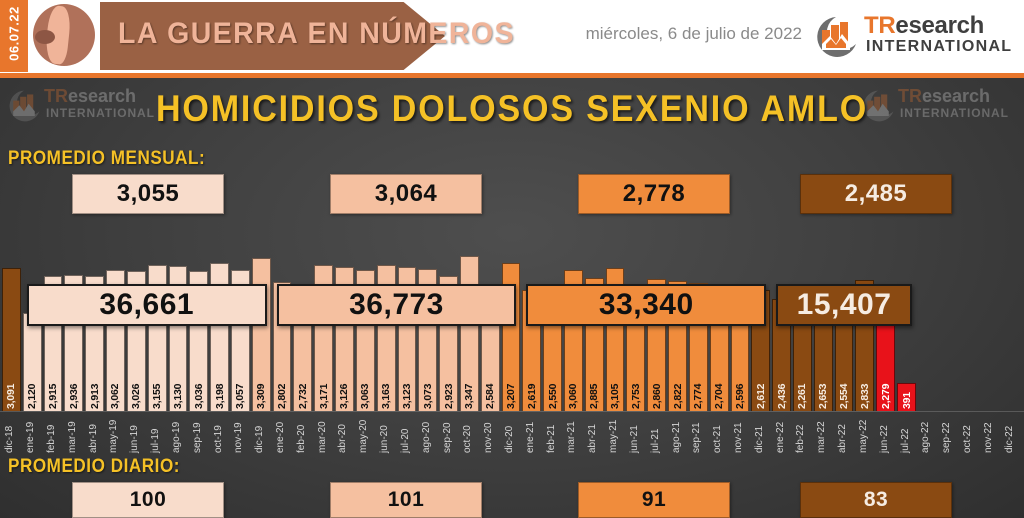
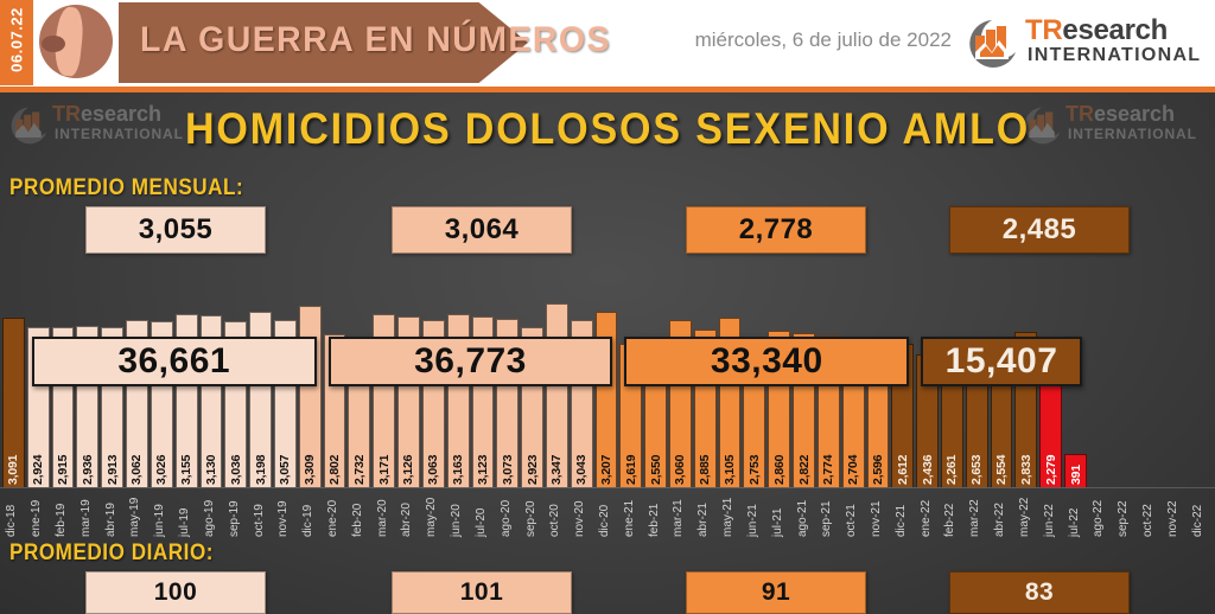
ene-19: 2,120 -> 2,924
nov-20: 2,584 -> 3,043
